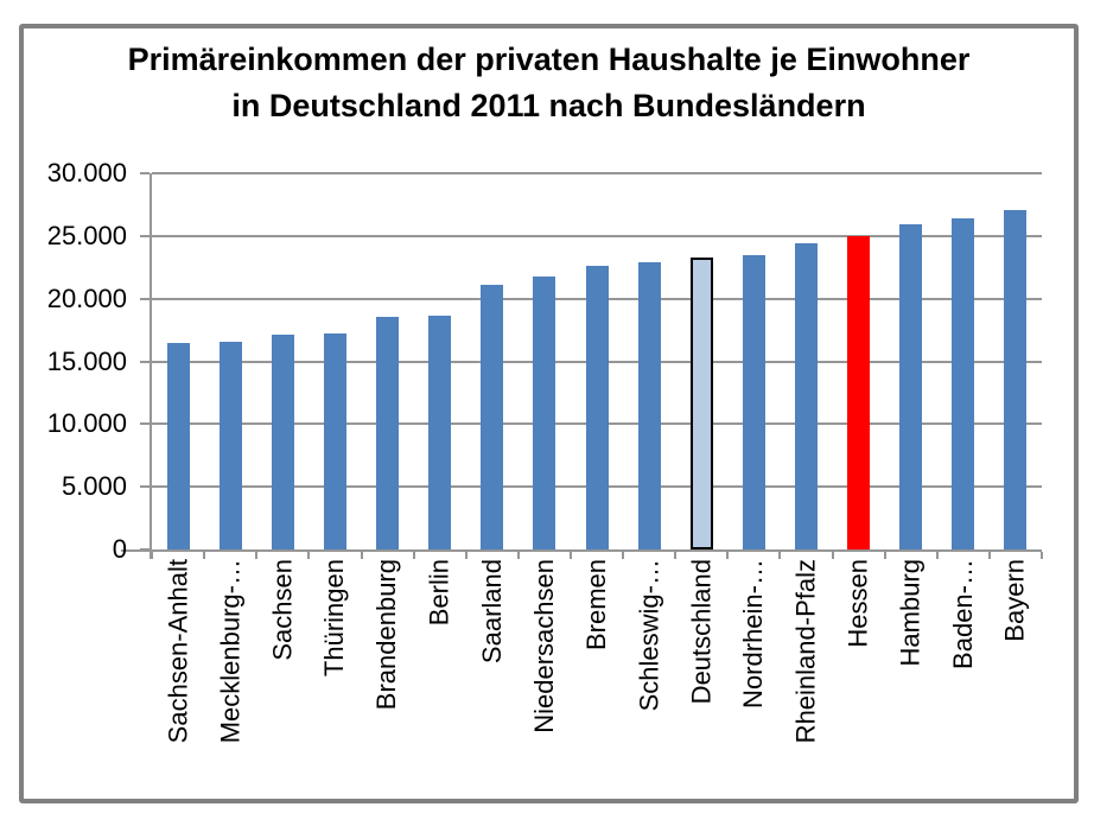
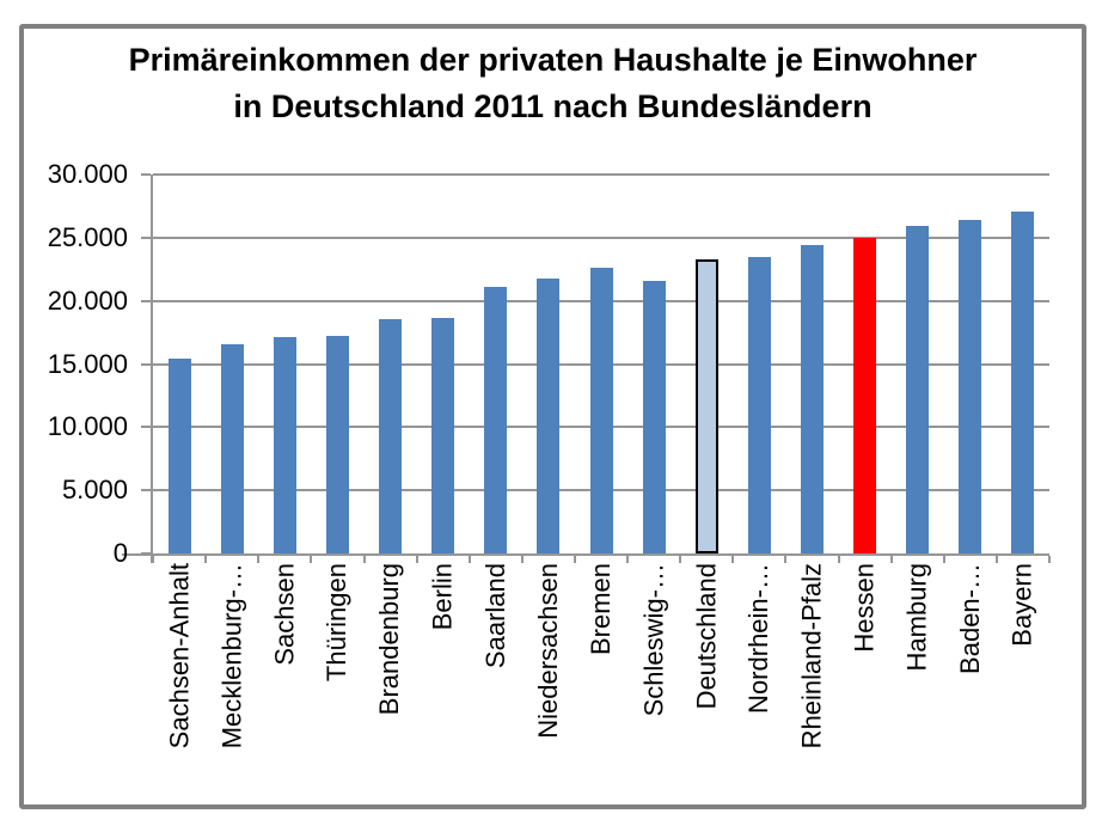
Sachsen-Anhalt: 16400 -> 15400
Schleswig-…: 22900 -> 21600
